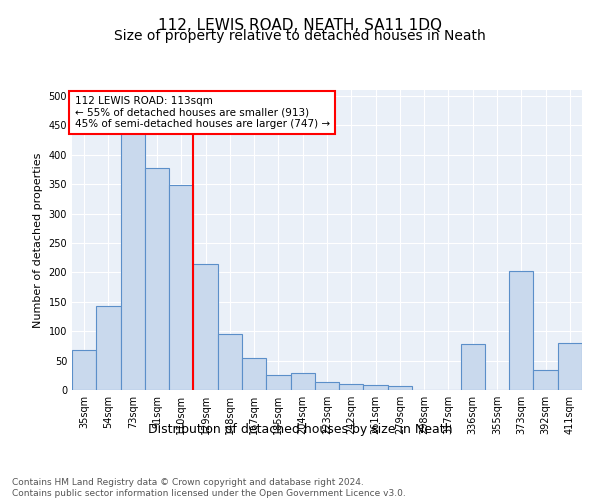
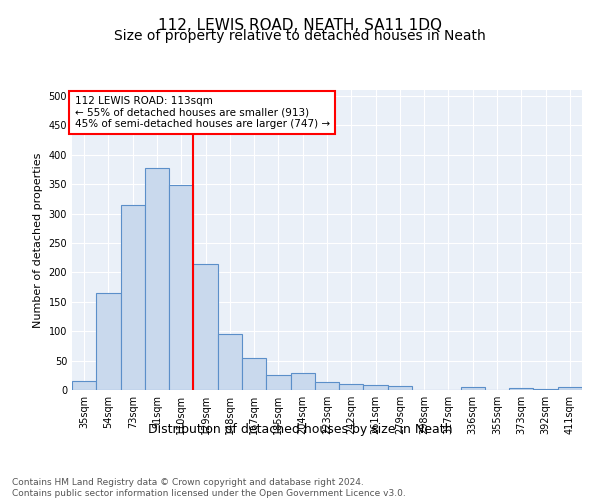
35sqm: 68 -> 16
54sqm: 142 -> 165
73sqm: 440 -> 315
336sqm: 78 -> 5
373sqm: 202 -> 3
392sqm: 34 -> 2
411sqm: 80 -> 5
